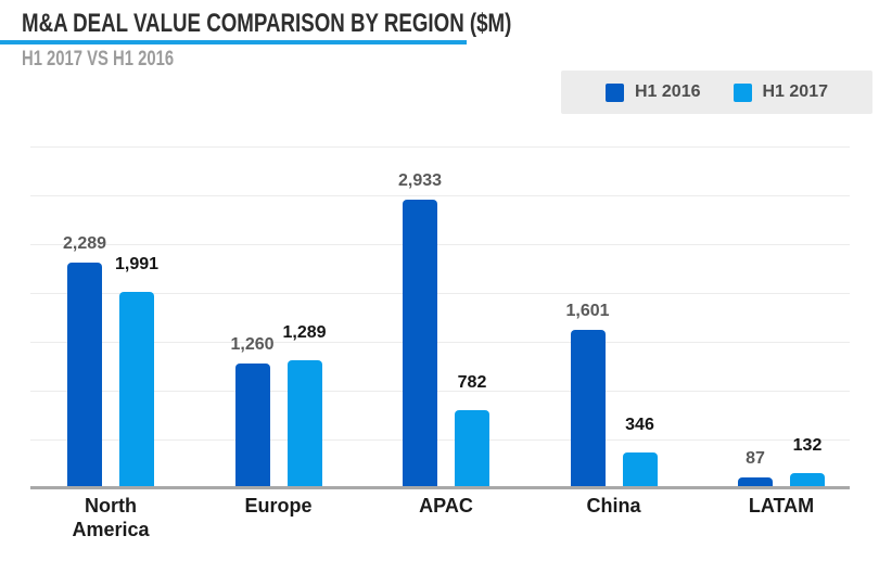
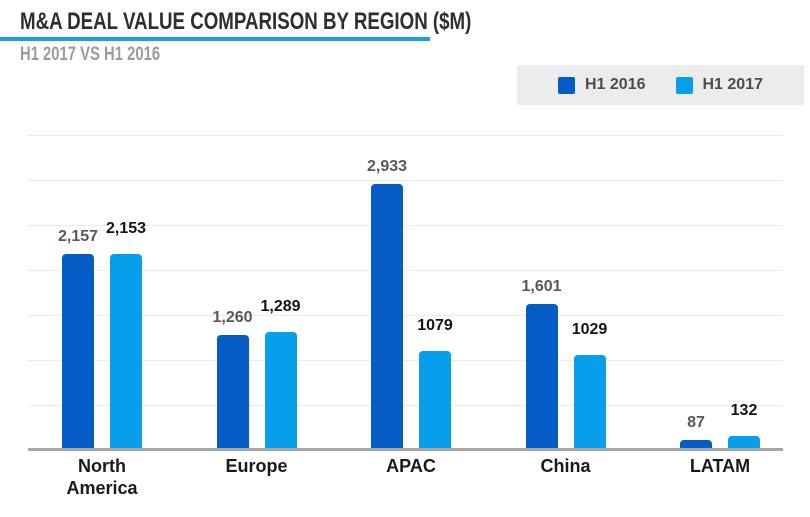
H1 2016/North America: 2,289 -> 2,157
H1 2017/North America: 1,991 -> 2,153
H1 2017/APAC: 782 -> 1079
H1 2017/China: 346 -> 1029
